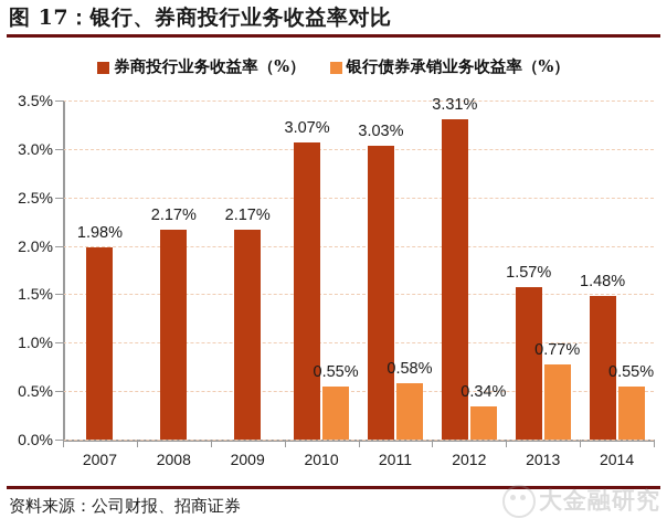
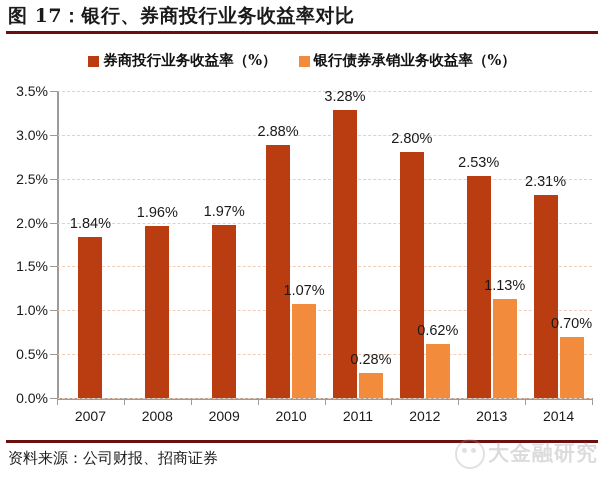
券商投行业务收益率（%）/2007: 1.98% -> 1.84%
券商投行业务收益率（%）/2008: 2.17% -> 1.96%
券商投行业务收益率（%）/2009: 2.17% -> 1.97%
券商投行业务收益率（%）/2010: 3.07% -> 2.88%
银行债券承销业务收益率（%）/2010: 0.55% -> 1.07%
券商投行业务收益率（%）/2011: 3.03% -> 3.28%
银行债券承销业务收益率（%）/2011: 0.58% -> 0.28%
券商投行业务收益率（%）/2012: 3.31% -> 2.80%
银行债券承销业务收益率（%）/2012: 0.34% -> 0.62%
券商投行业务收益率（%）/2013: 1.57% -> 2.53%
银行债券承销业务收益率（%）/2013: 0.77% -> 1.13%
券商投行业务收益率（%）/2014: 1.48% -> 2.31%
银行债券承销业务收益率（%）/2014: 0.55% -> 0.70%
